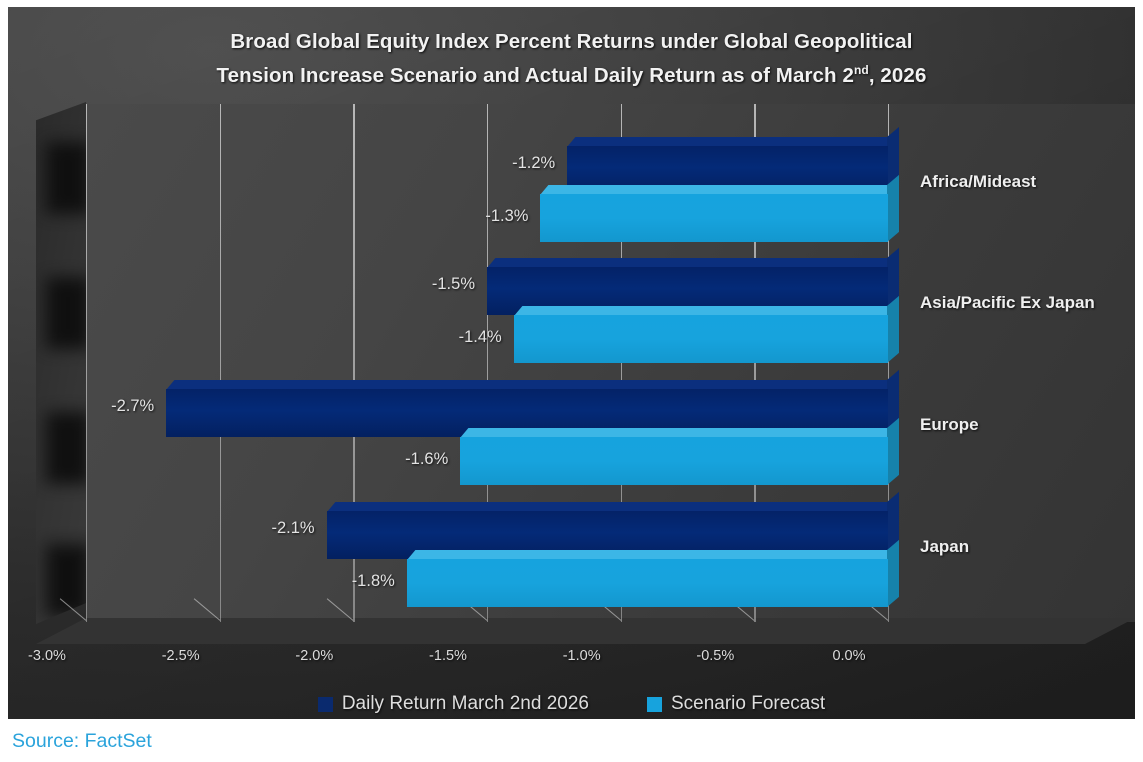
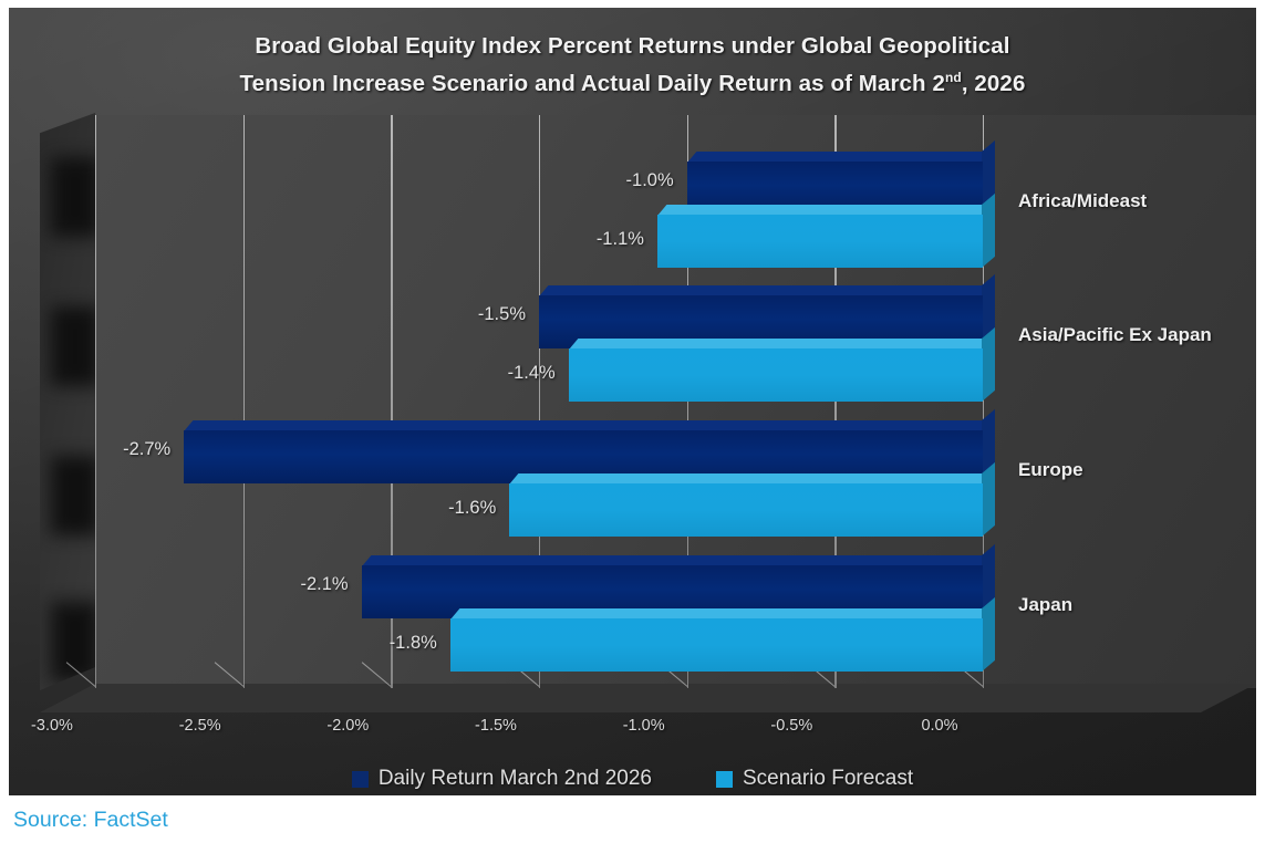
Daily Return March 2nd 2026/Africa/Mideast: -1.2% -> -1.0%
Scenario Forecast/Africa/Mideast: -1.3% -> -1.1%
